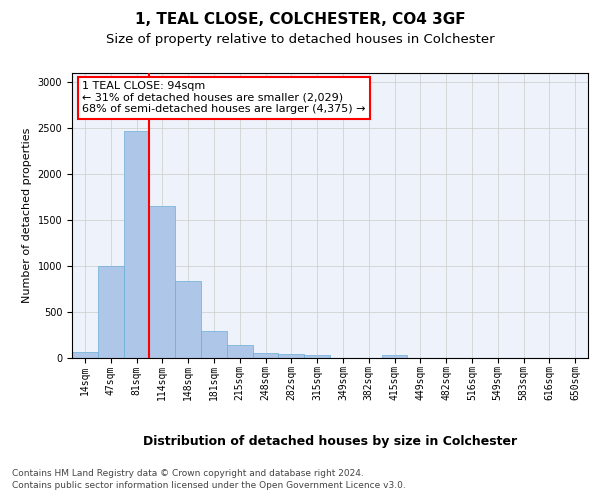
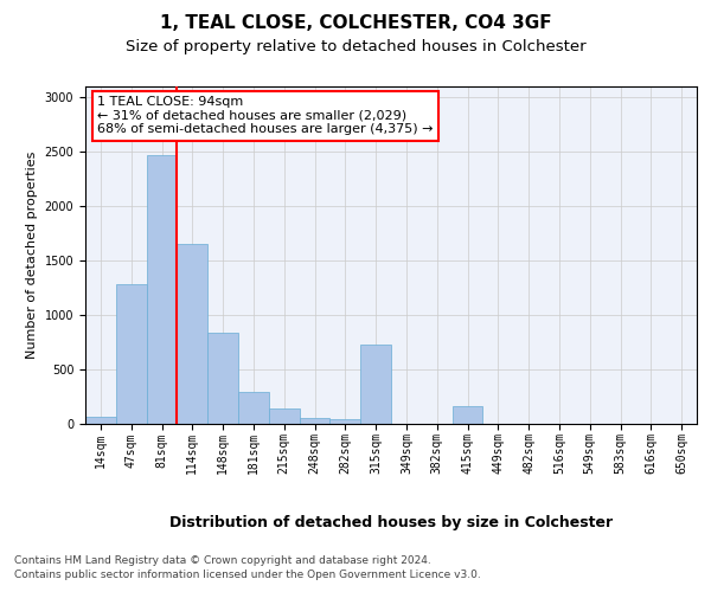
47sqm: 1000 -> 1280
315sqm: 20 -> 720
415sqm: 30 -> 160
